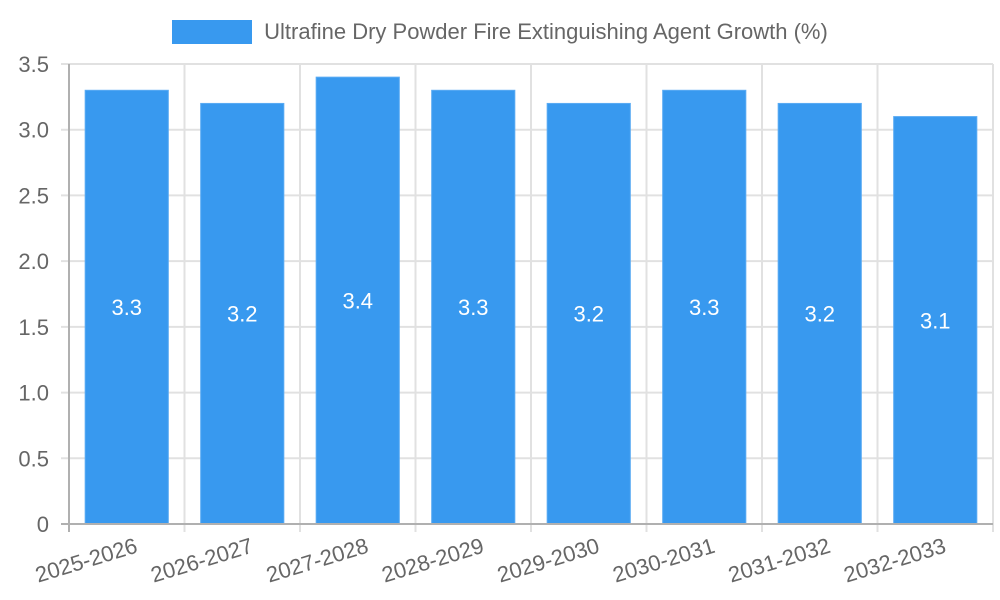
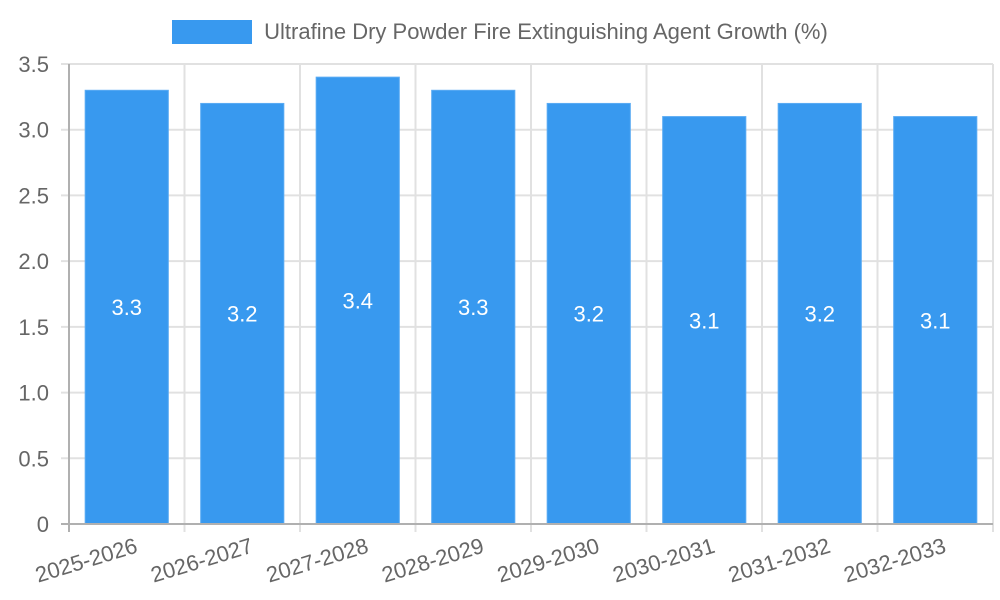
2030-2031: 3.3 -> 3.1
